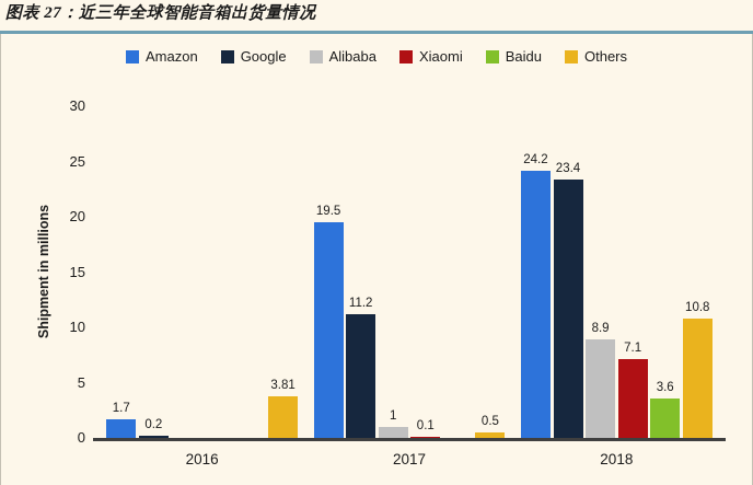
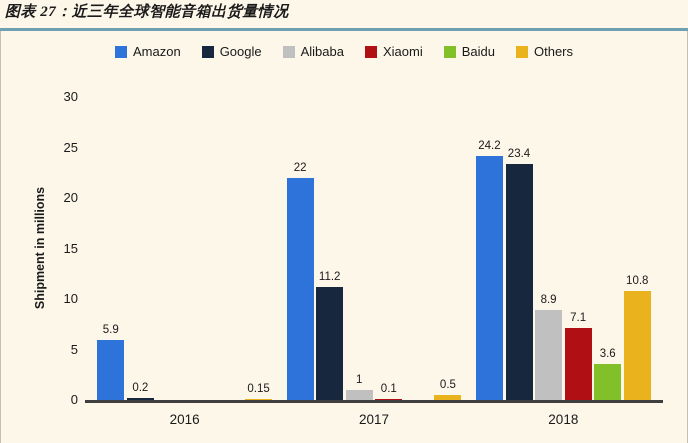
Amazon/2016: 1.7 -> 5.9
Others/2016: 3.81 -> 0.15
Amazon/2017: 19.5 -> 22
